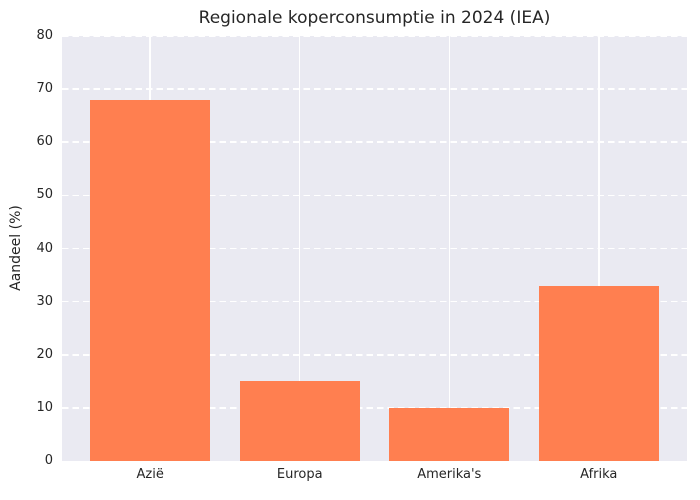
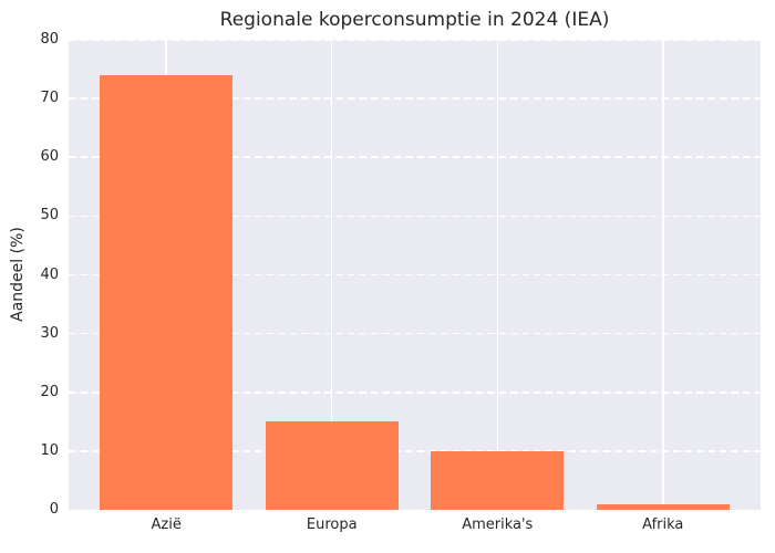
Azië: 68 -> 74
Afrika: 33 -> 1
